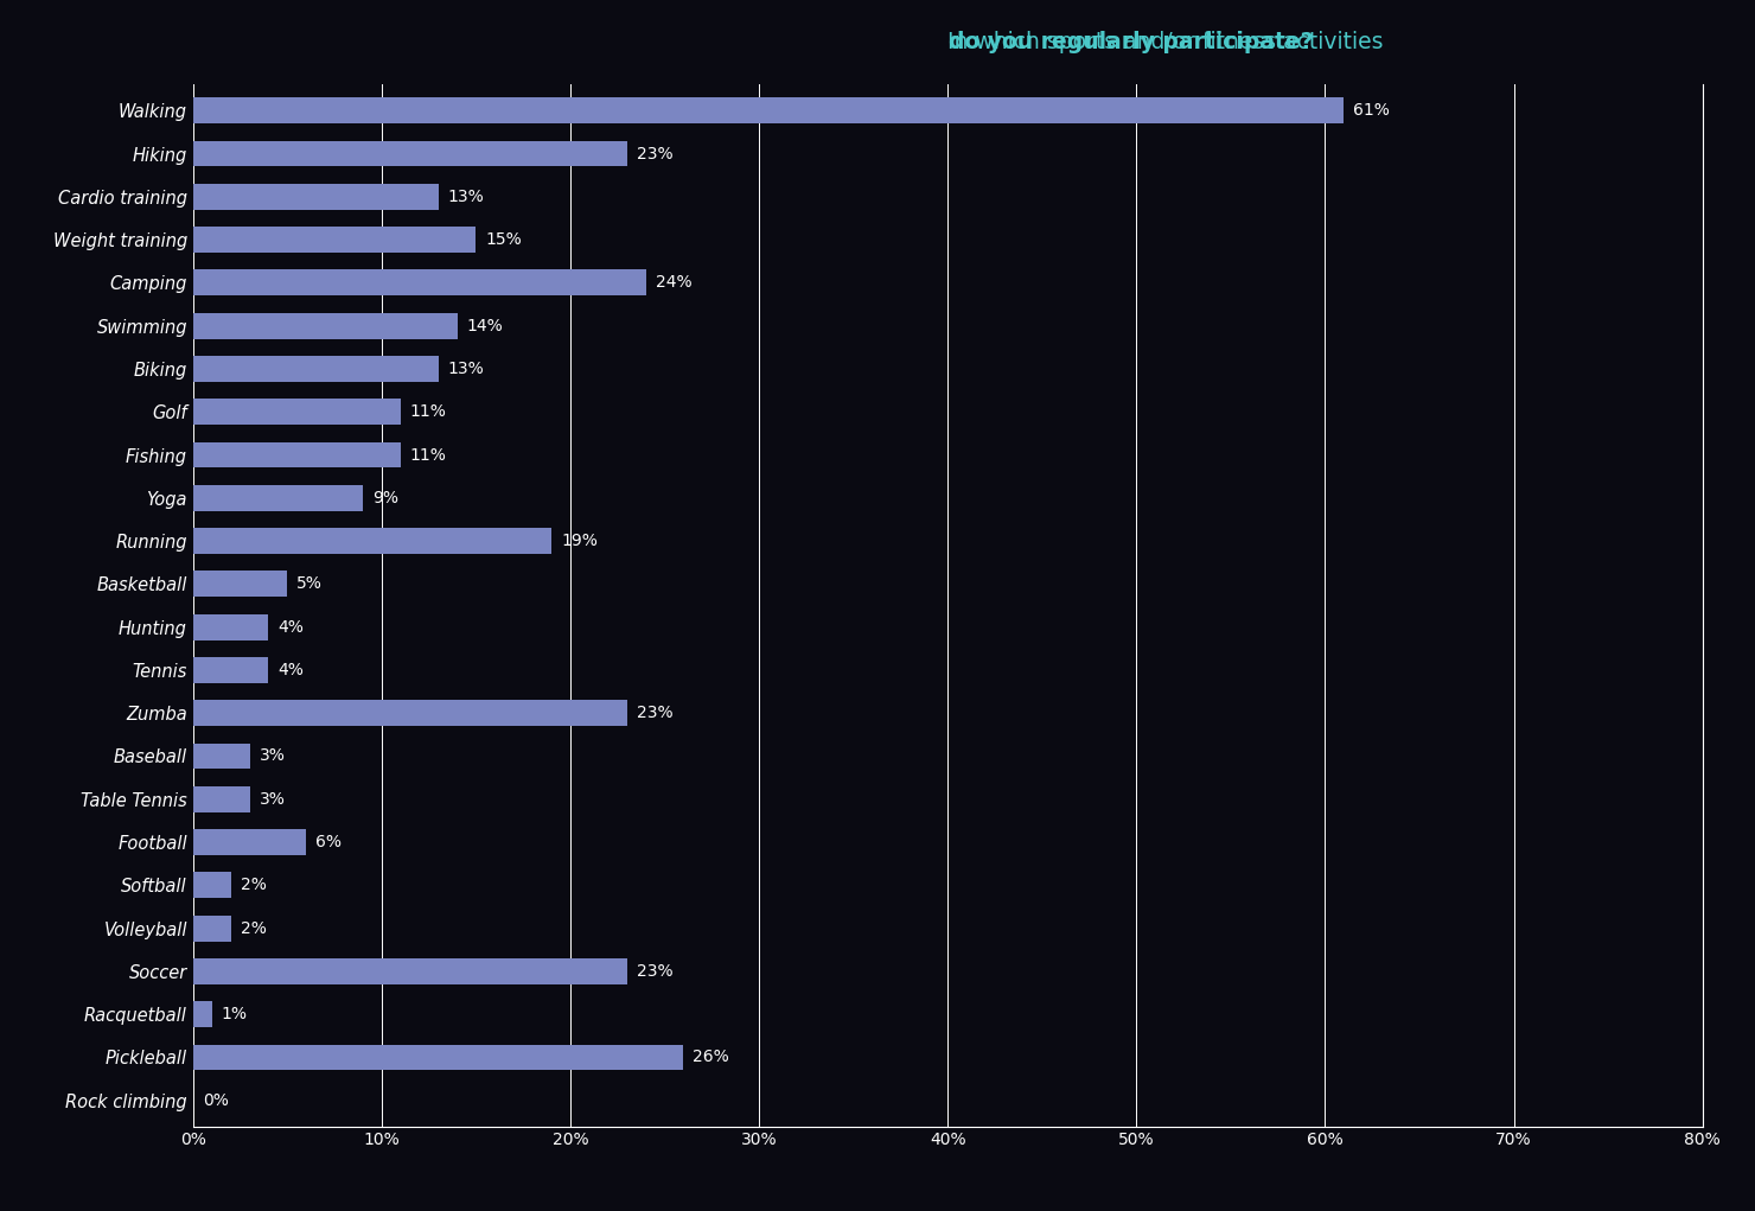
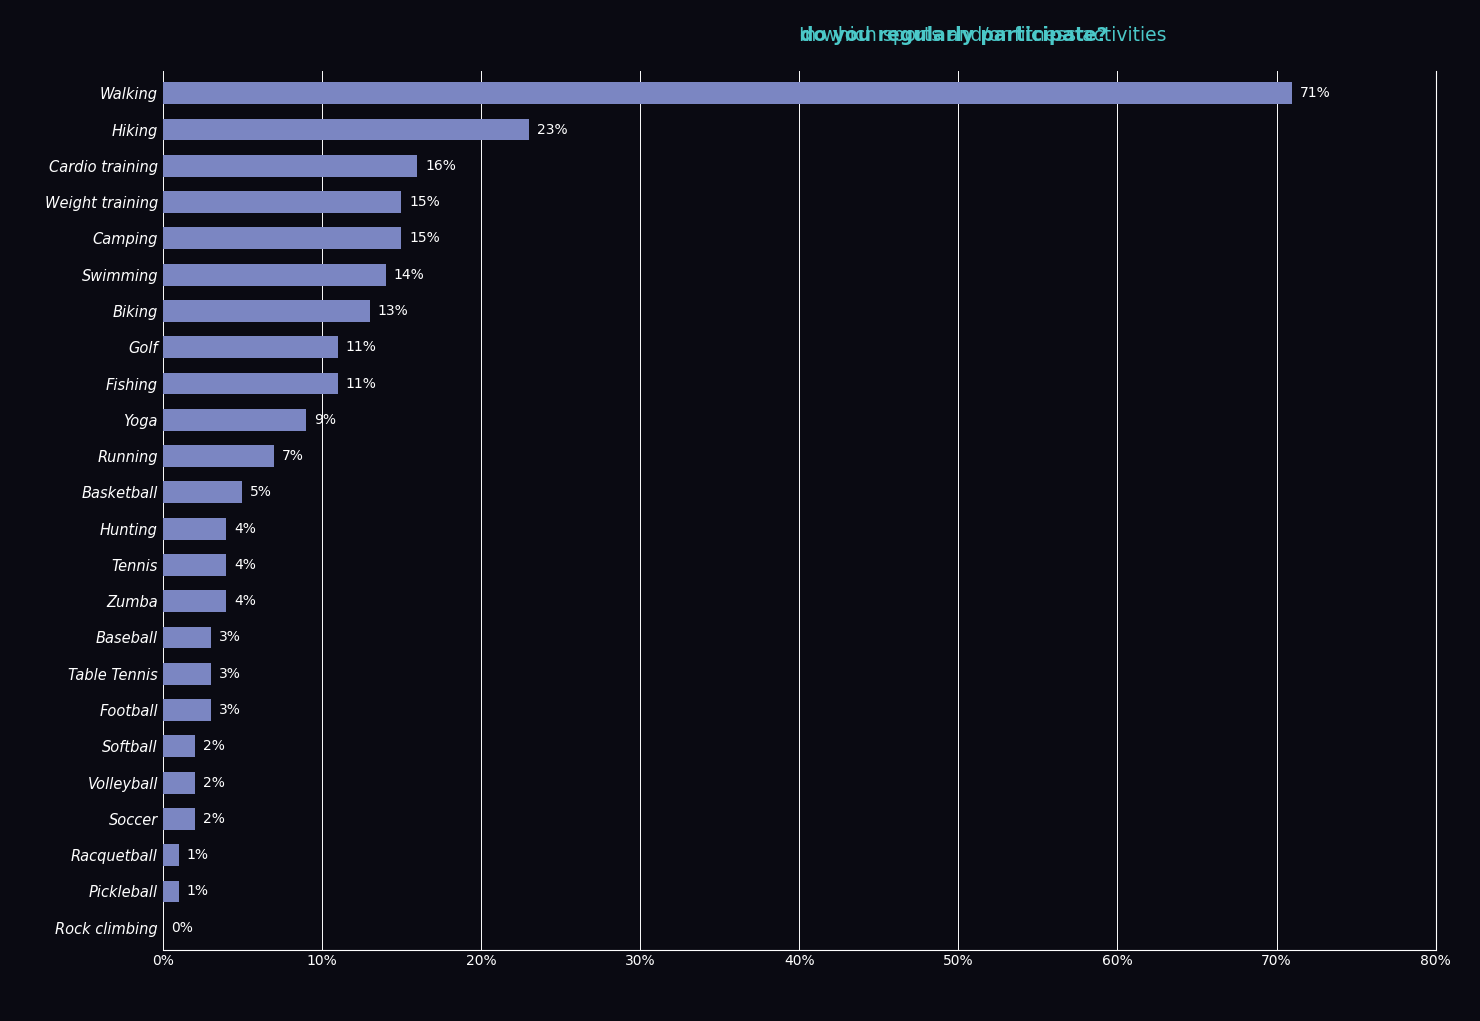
Walking: 61% -> 71%
Cardio training: 13% -> 16%
Camping: 24% -> 15%
Running: 19% -> 7%
Zumba: 23% -> 4%
Football: 6% -> 3%
Soccer: 23% -> 2%
Pickleball: 26% -> 1%
